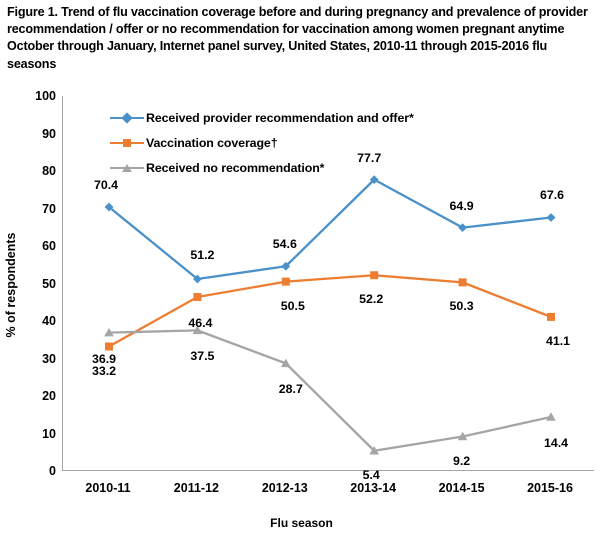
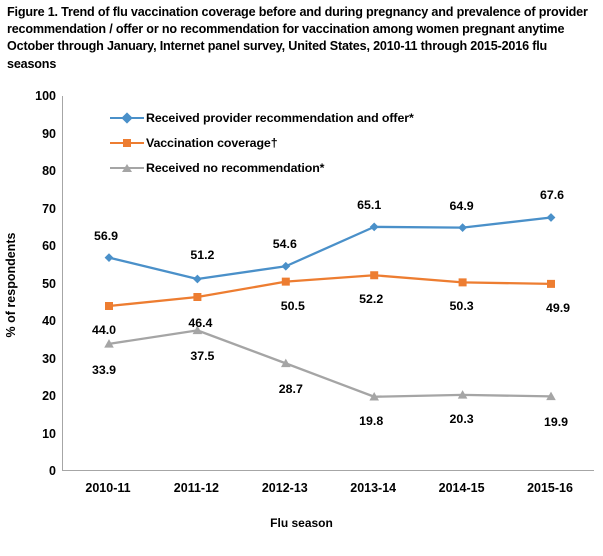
Received provider recommendation and offer*/2010-11: 70.4 -> 56.9
Vaccination coverage†/2010-11: 33.2 -> 44.0
Received no recommendation*/2010-11: 36.9 -> 33.9
Received provider recommendation and offer*/2013-14: 77.7 -> 65.1
Received no recommendation*/2013-14: 5.4 -> 19.8
Received no recommendation*/2014-15: 9.2 -> 20.3
Vaccination coverage†/2015-16: 41.1 -> 49.9
Received no recommendation*/2015-16: 14.4 -> 19.9
